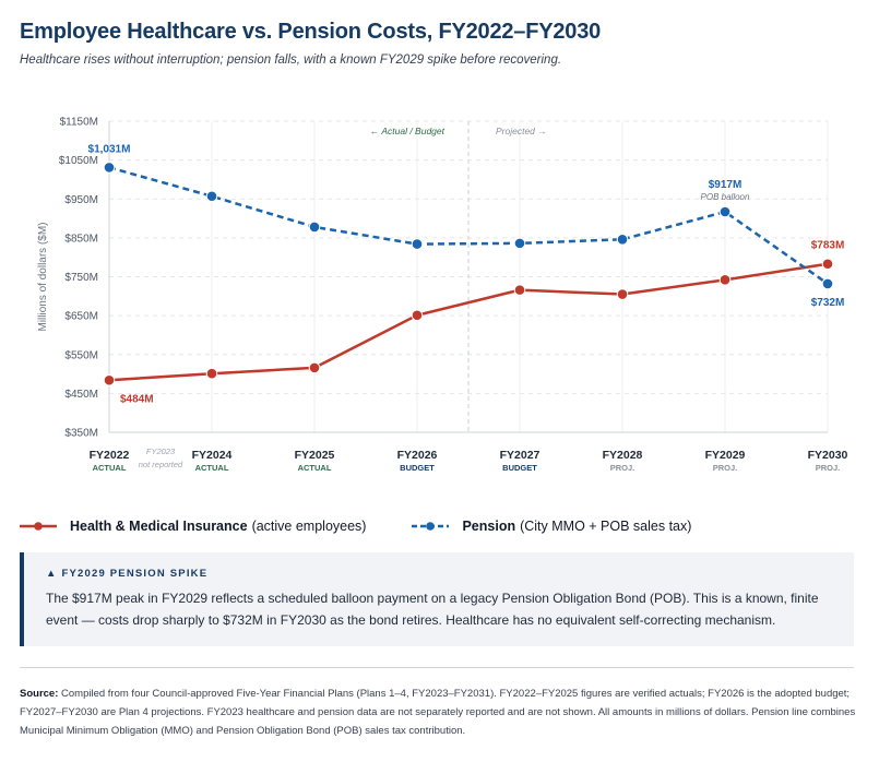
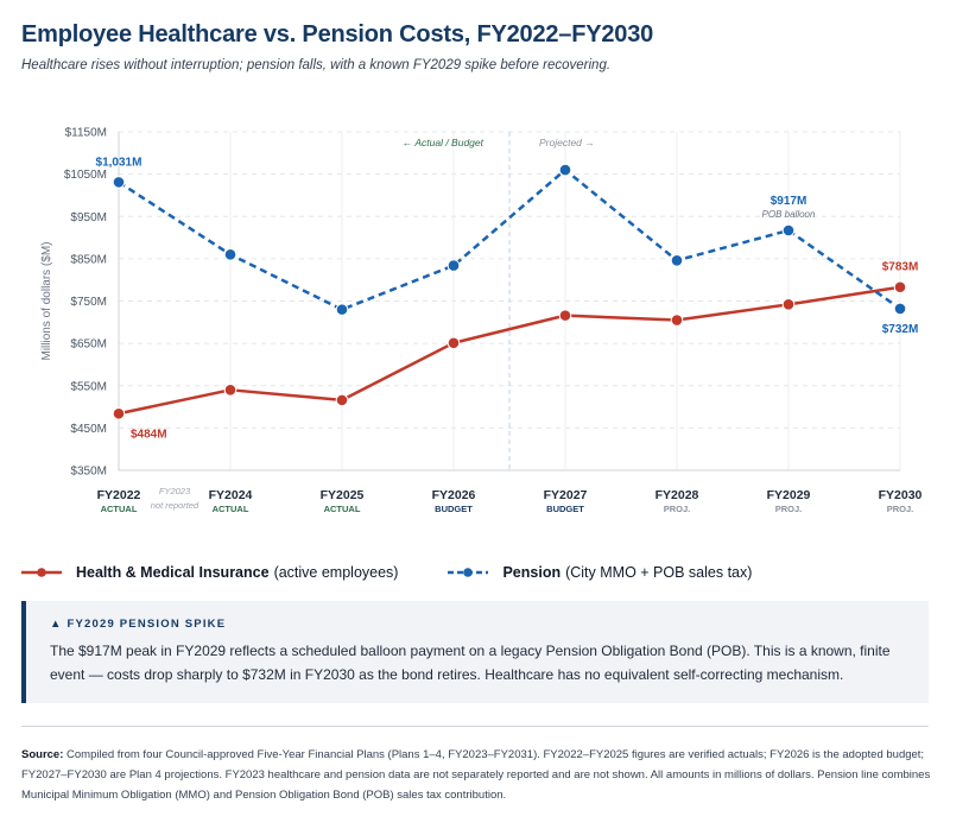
Health & Medical Insurance/FY2024: $500M -> $540M
Pension/FY2024: $960M -> $860M
Pension/FY2025: $880M -> $730M
Pension/FY2027: $840M -> $1060M
